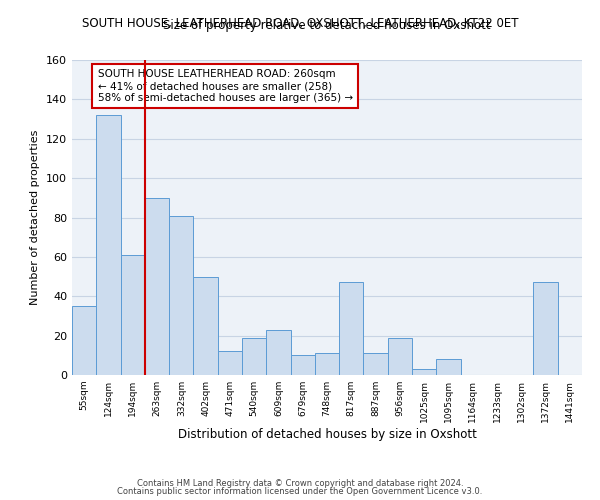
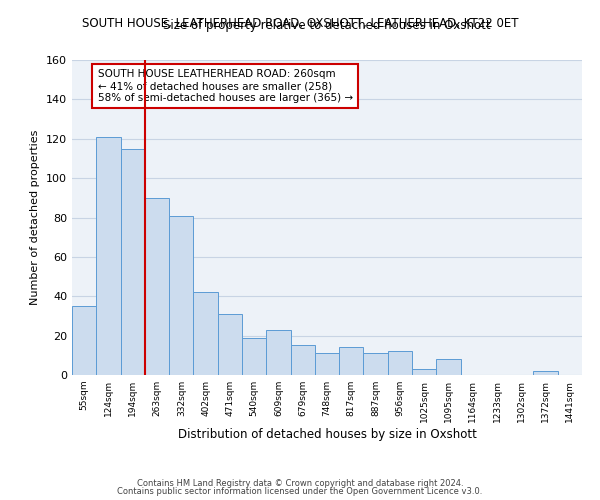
124sqm: 132 -> 121
194sqm: 61 -> 115
402sqm: 50 -> 42
471sqm: 12 -> 31
679sqm: 10 -> 15
817sqm: 47 -> 14
956sqm: 19 -> 12
1372sqm: 47 -> 2
